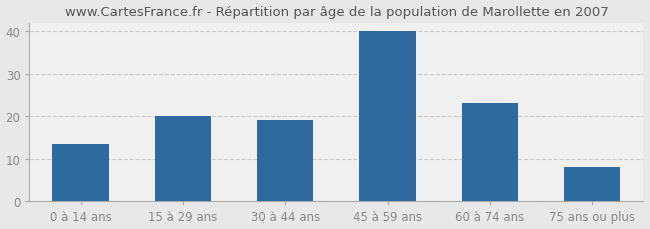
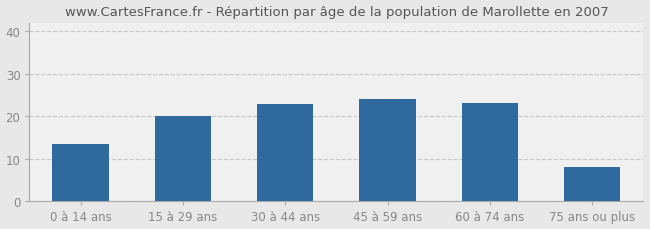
30 à 44 ans: 19.2 -> 23.0
45 à 59 ans: 40.2 -> 24.0
